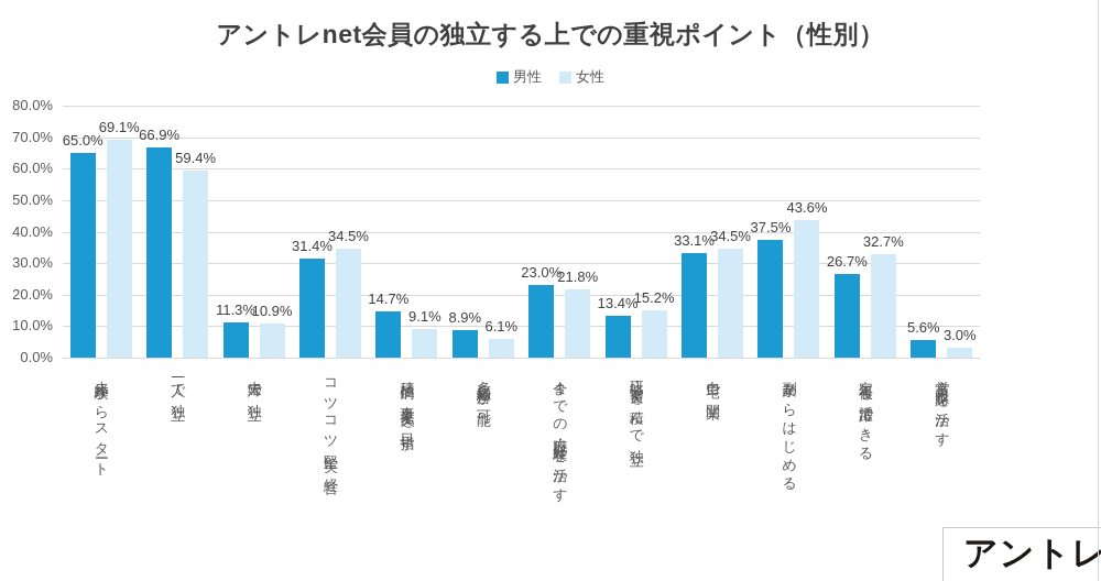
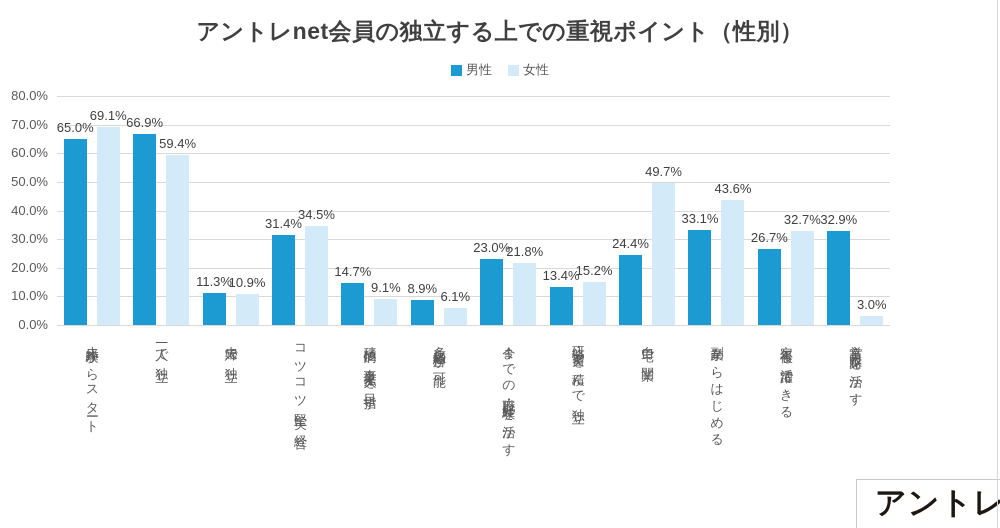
男性/自宅で開業: 33.1% -> 24.4%
女性/自宅で開業: 34.5% -> 49.7%
男性/副業からはじめる: 37.5% -> 33.1%
男性/営業力・販路を活かす: 5.6% -> 32.9%
